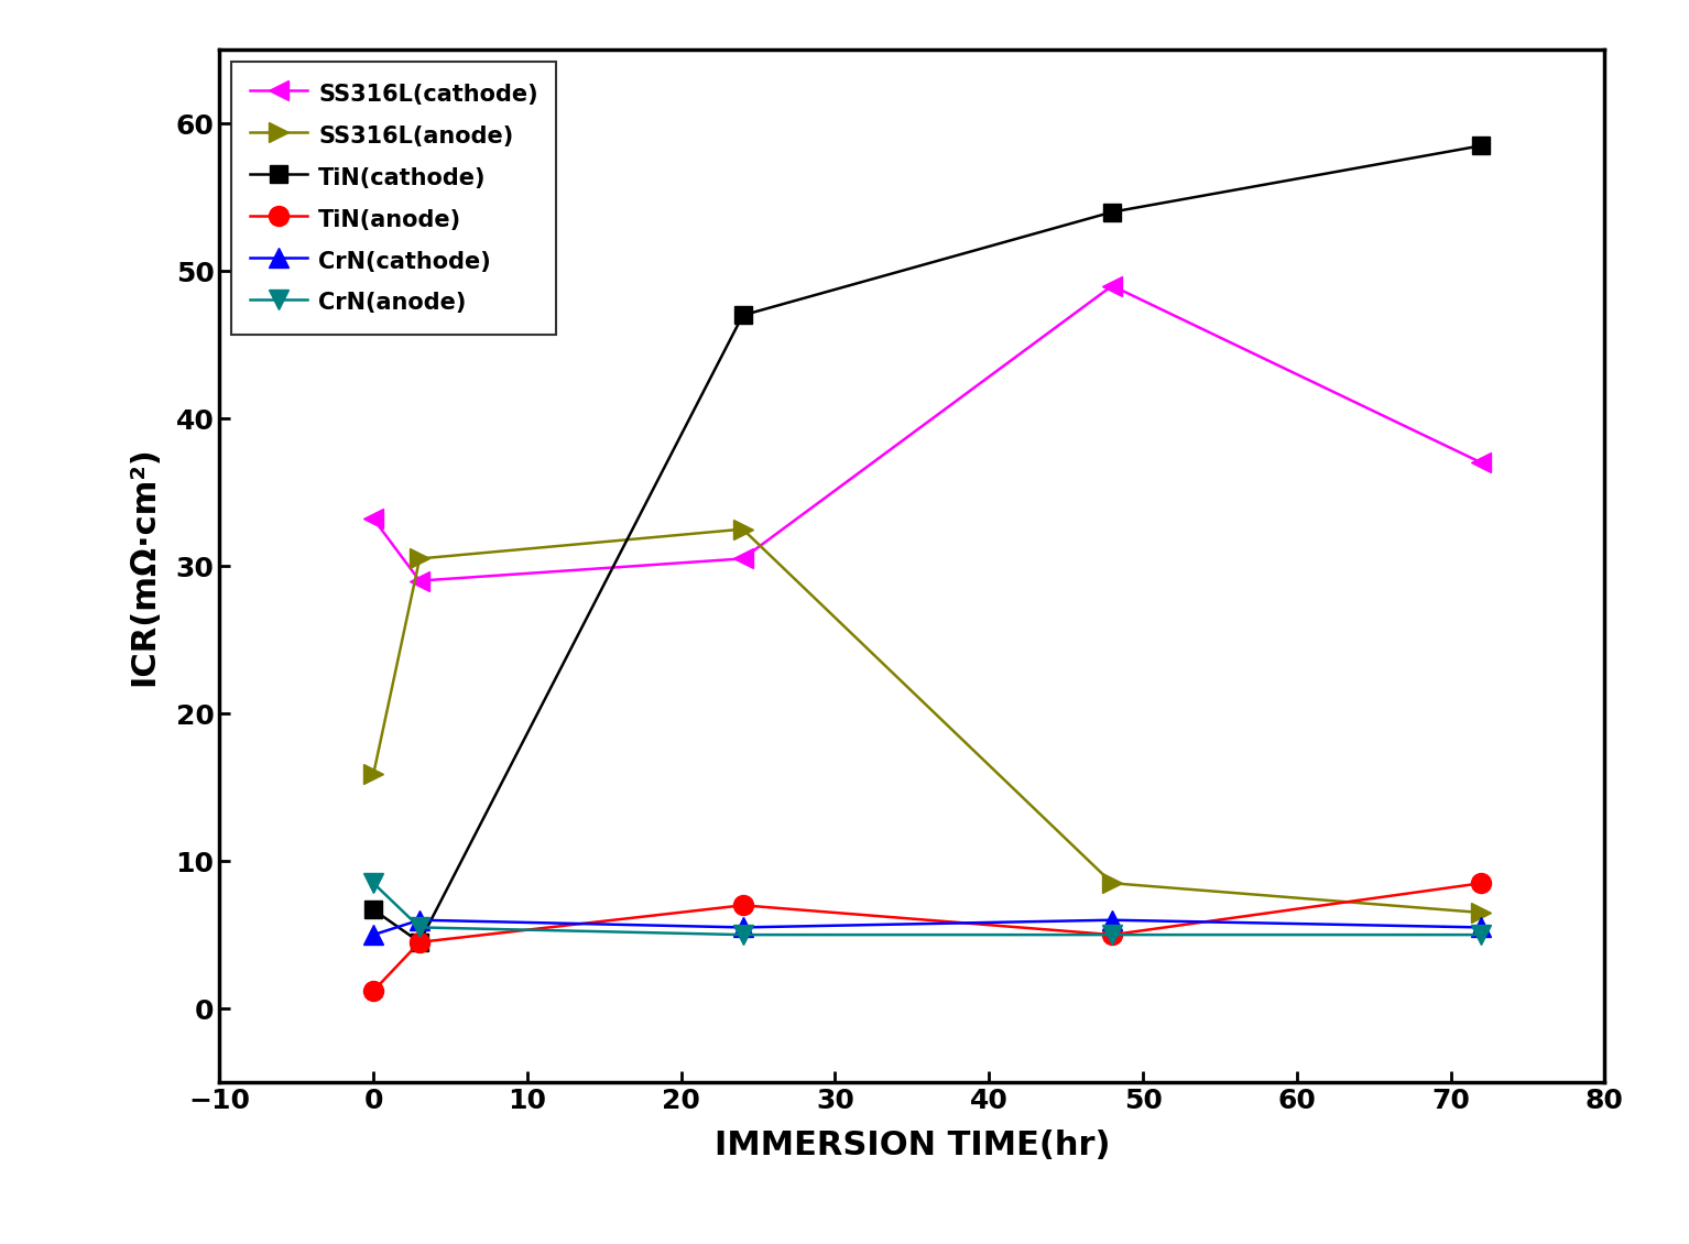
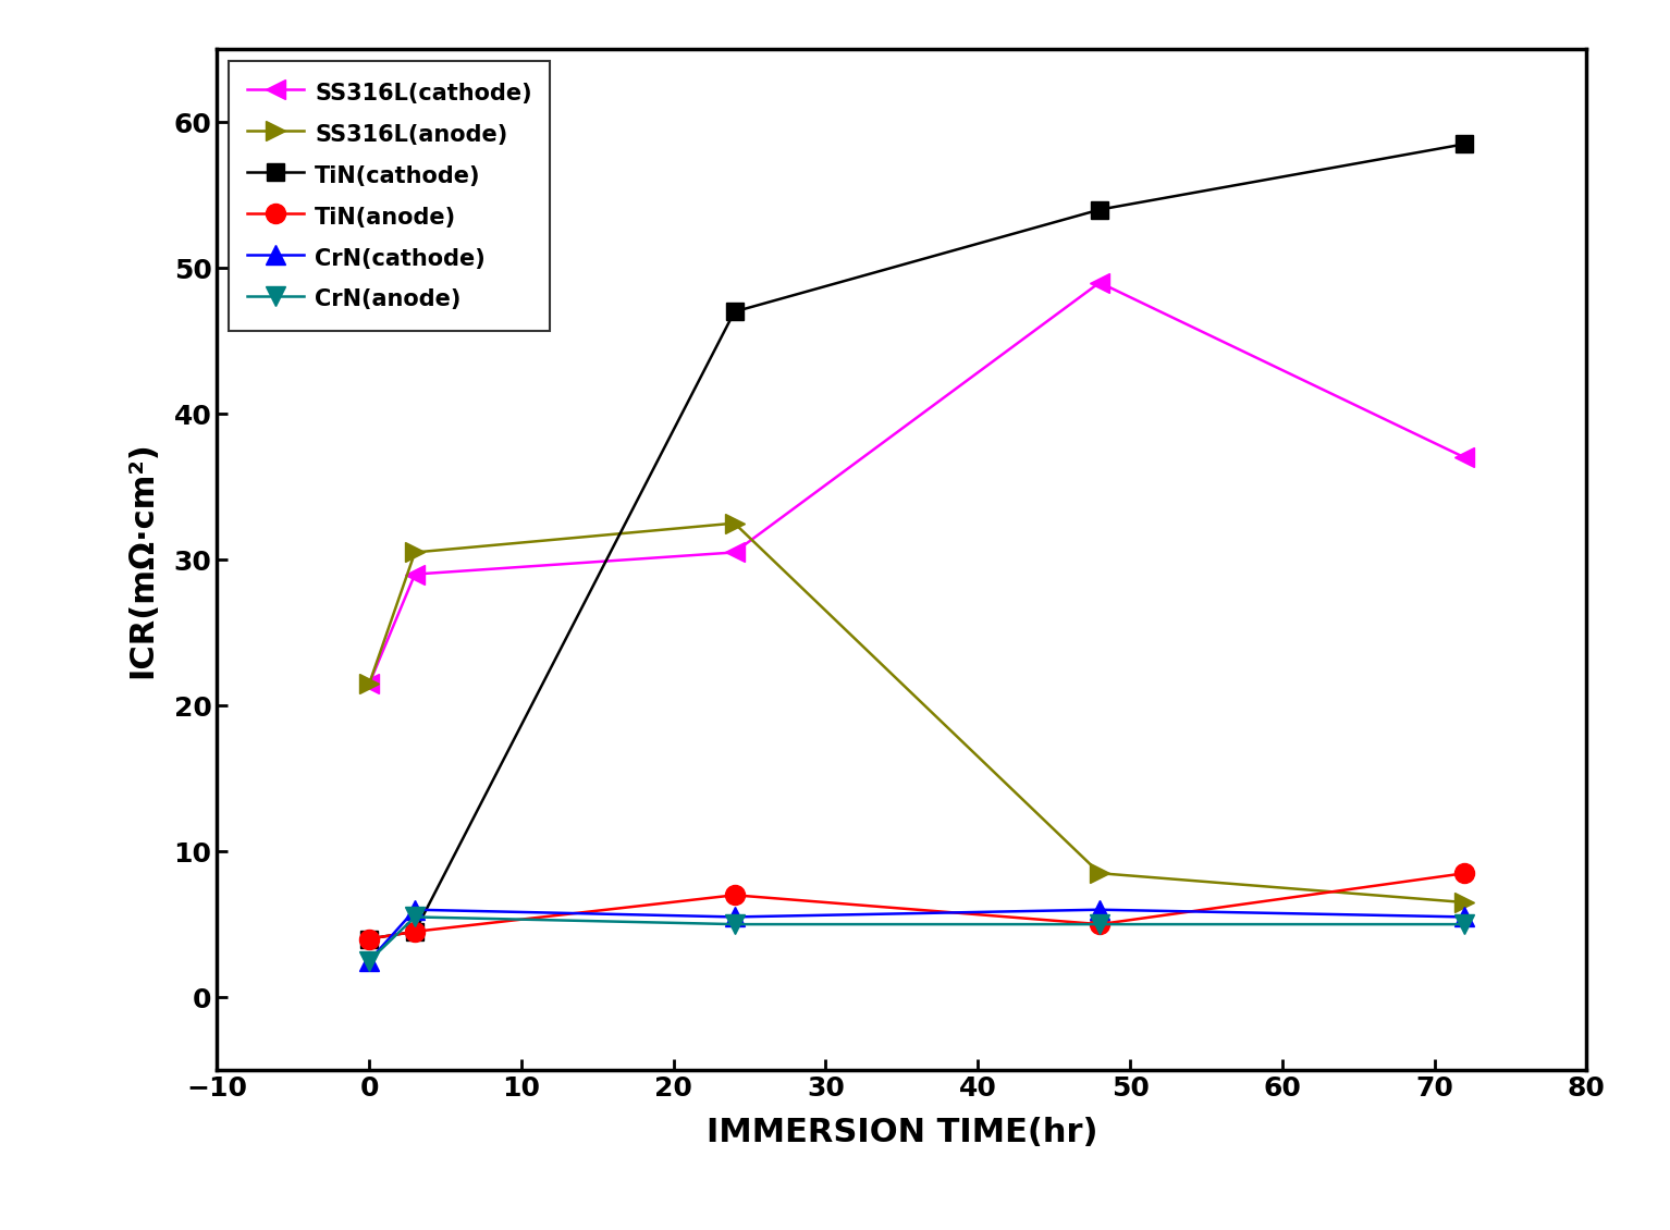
SS316L(cathode)/0: 33.2 -> 21.5
SS316L(anode)/0: 15.9 -> 21.5
TiN(cathode)/0: 6.7 -> 4.0
TiN(anode)/0: 1.2 -> 4.0
CrN(cathode)/0: 5.0 -> 2.5
CrN(anode)/0: 8.5 -> 2.5
